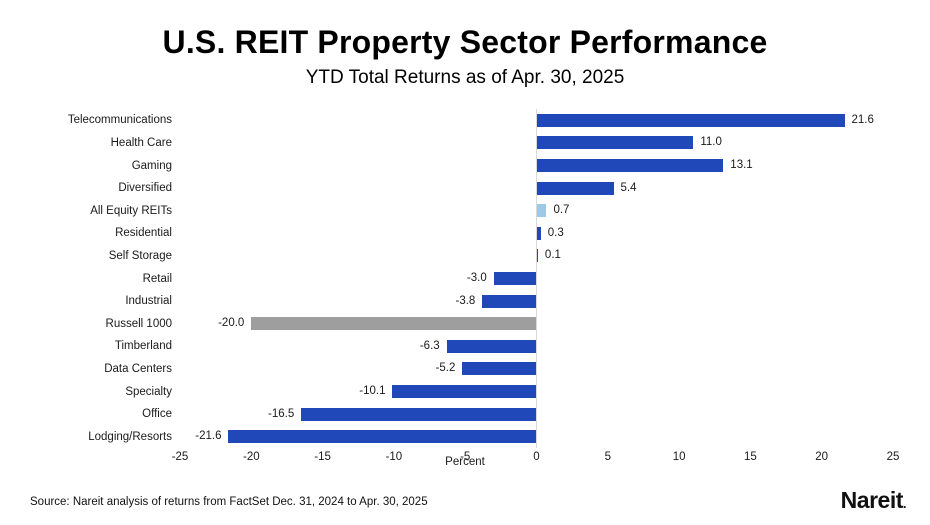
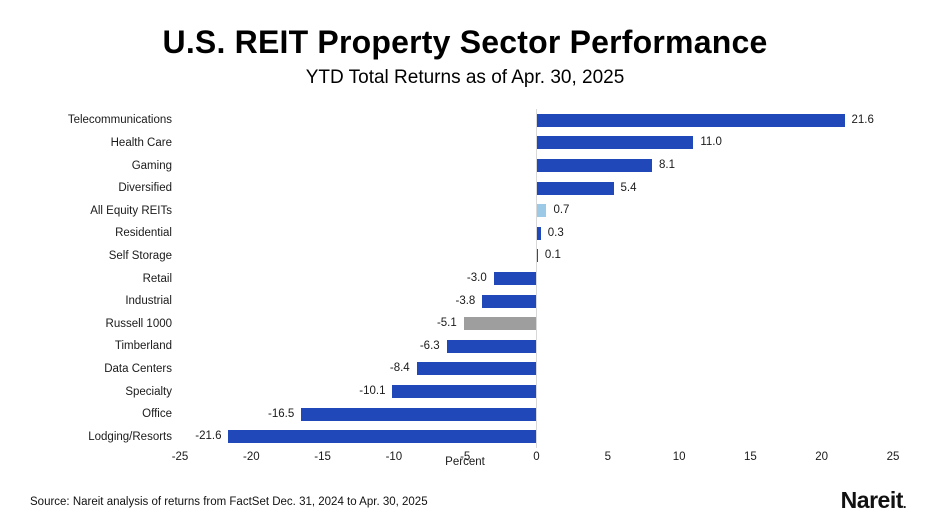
Gaming: 13.1 -> 8.1
Russell 1000: -20.0 -> -5.1
Data Centers: -5.2 -> -8.4
